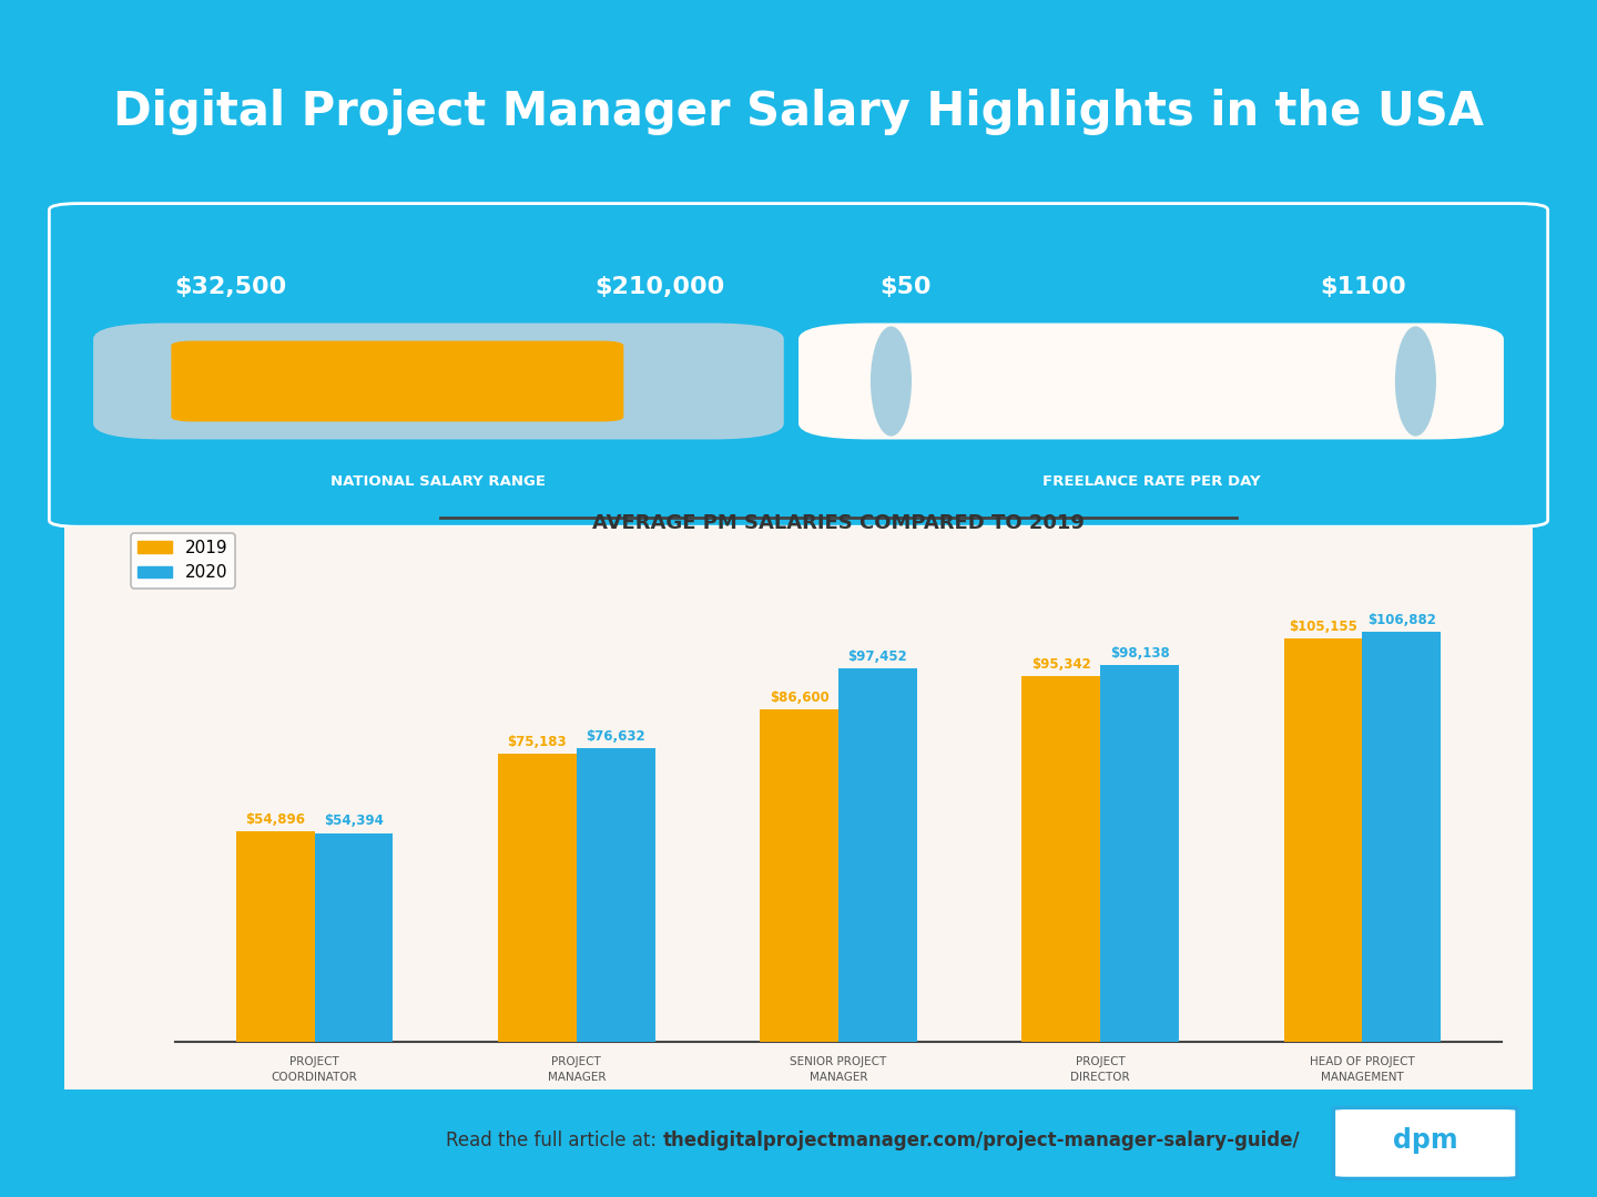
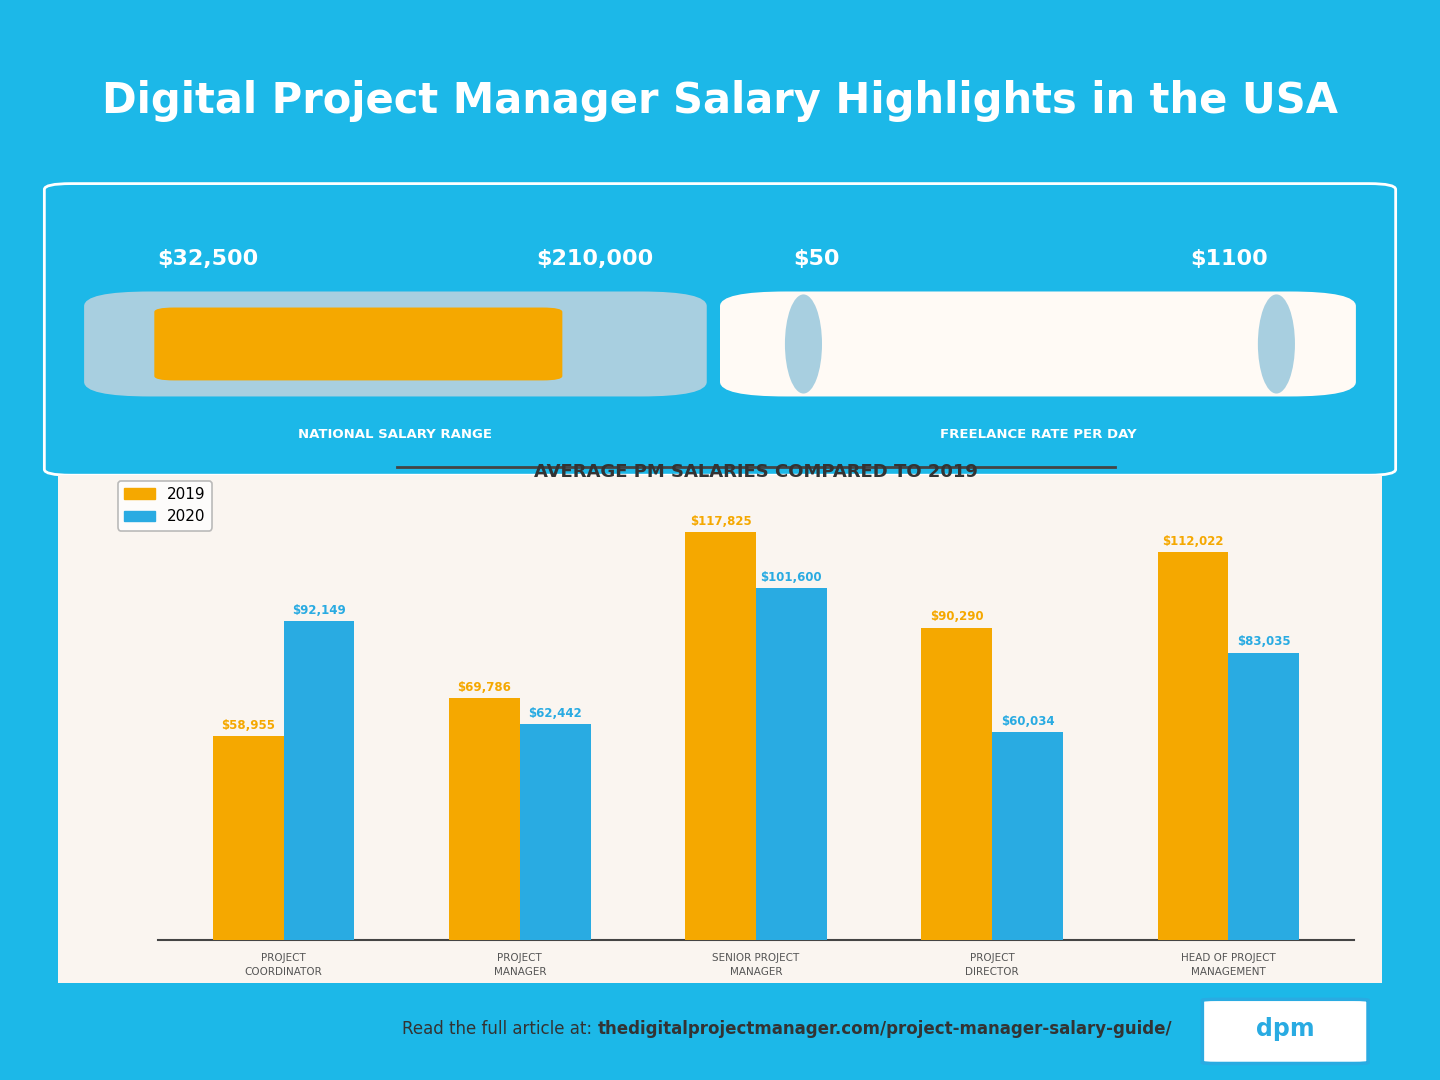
2019/PROJECT COORDINATOR: $54,896 -> $58,955
2020/PROJECT COORDINATOR: $54,394 -> $92,149
2019/PROJECT MANAGER: $75,183 -> $69,786
2020/PROJECT MANAGER: $76,632 -> $62,442
2019/SENIOR PROJECT MANAGER: $86,600 -> $117,825
2020/SENIOR PROJECT MANAGER: $97,452 -> $101,600
2019/PROJECT DIRECTOR: $95,342 -> $90,290
2020/PROJECT DIRECTOR: $98,138 -> $60,034
2019/HEAD OF PROJECT MANAGEMENT: $105,155 -> $112,022
2020/HEAD OF PROJECT MANAGEMENT: $106,882 -> $83,035
